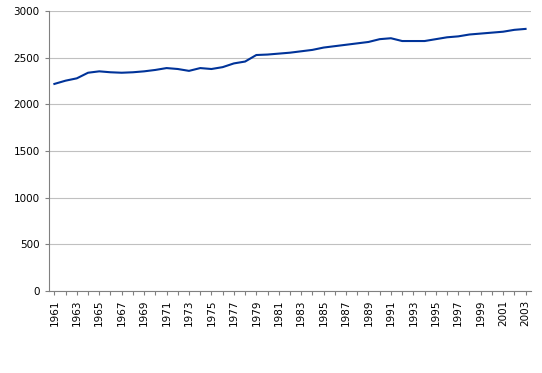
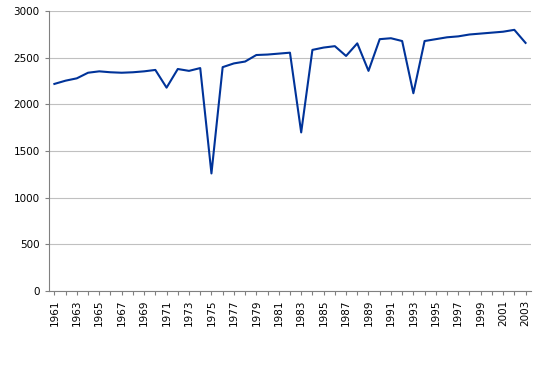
1971: 2390 -> 2180
1975: 2380 -> 1260
1983: 2570 -> 1700
1987: 2640 -> 2520
1989: 2670 -> 2360
1993: 2680 -> 2120
2003: 2810 -> 2660
